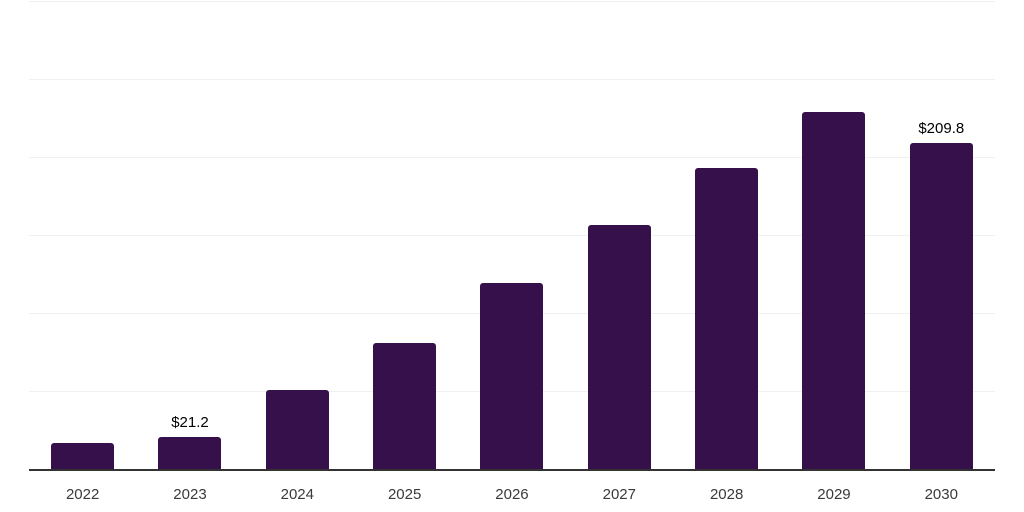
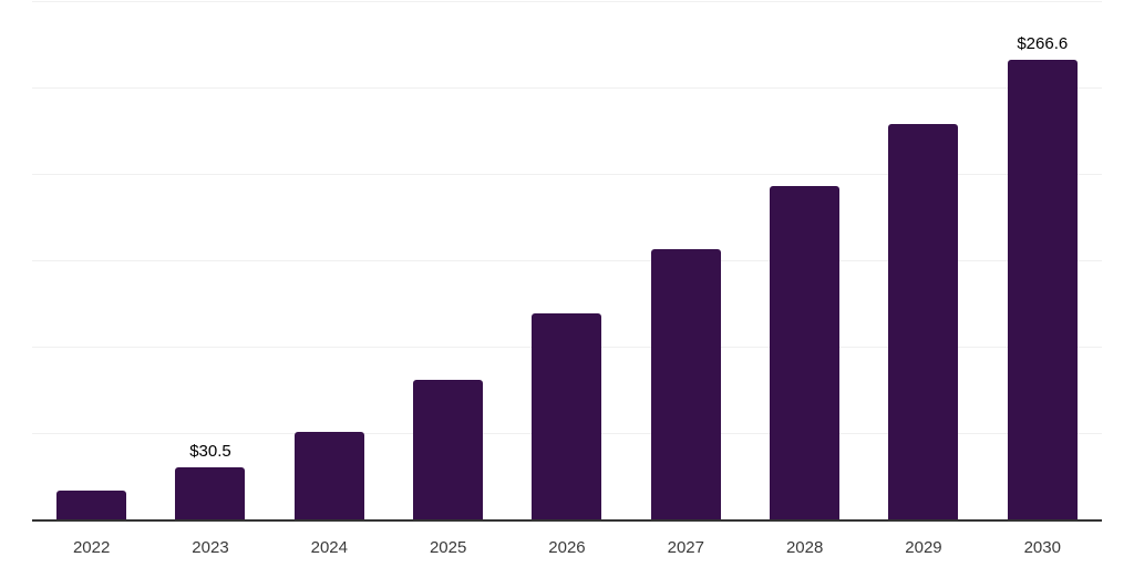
2023: $21.2 -> $30.5
2030: $209.8 -> $266.6
